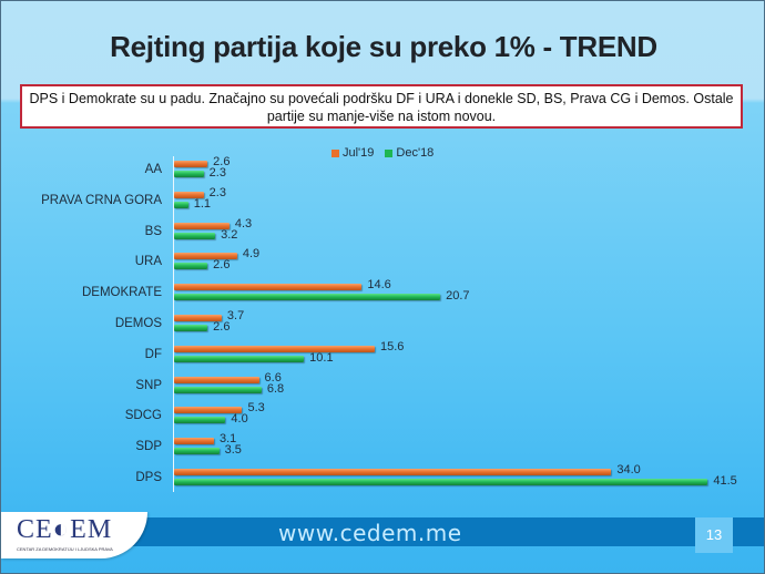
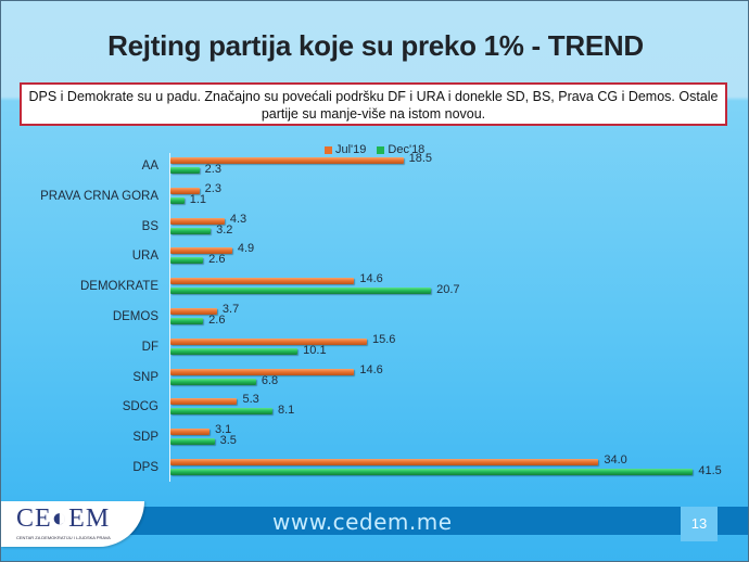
Jul'19/AA: 2.6 -> 18.5
Jul'19/SNP: 6.6 -> 14.6
Dec'18/SDCG: 4.0 -> 8.1
